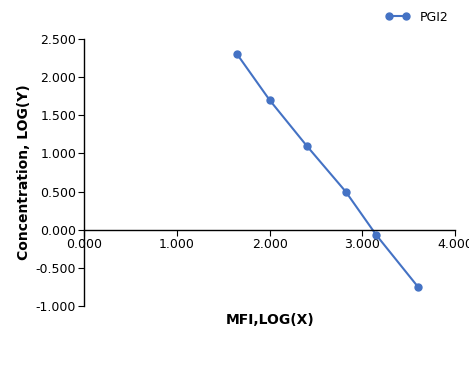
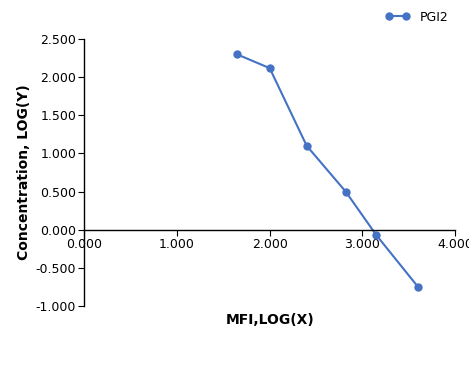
2.000: 1.70 -> 2.12
